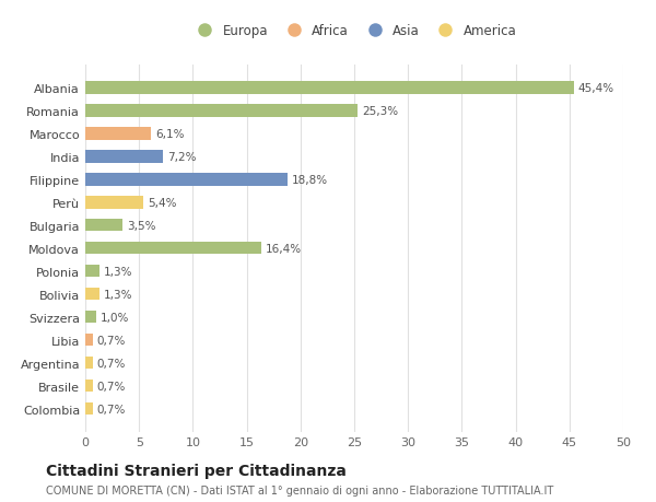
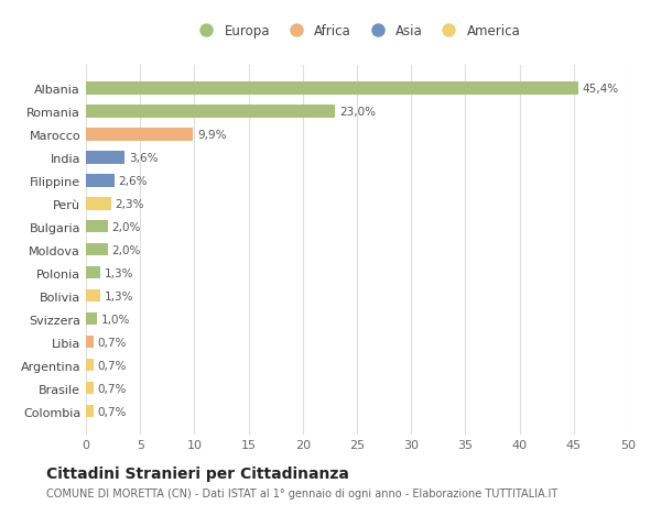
Romania: 25,3% -> 23,0%
Marocco: 6,1% -> 9,9%
India: 7,2% -> 3,6%
Filippine: 18,8% -> 2,6%
Perù: 5,4% -> 2,3%
Bulgaria: 3,5% -> 2,0%
Moldova: 16,4% -> 2,0%
